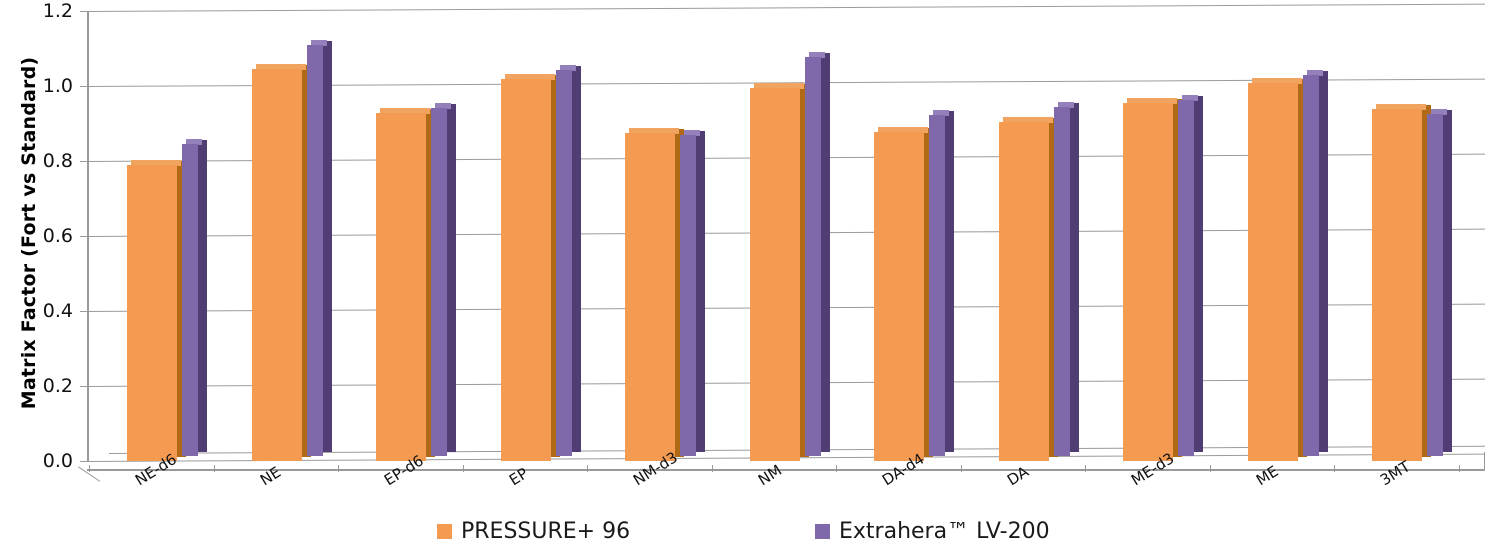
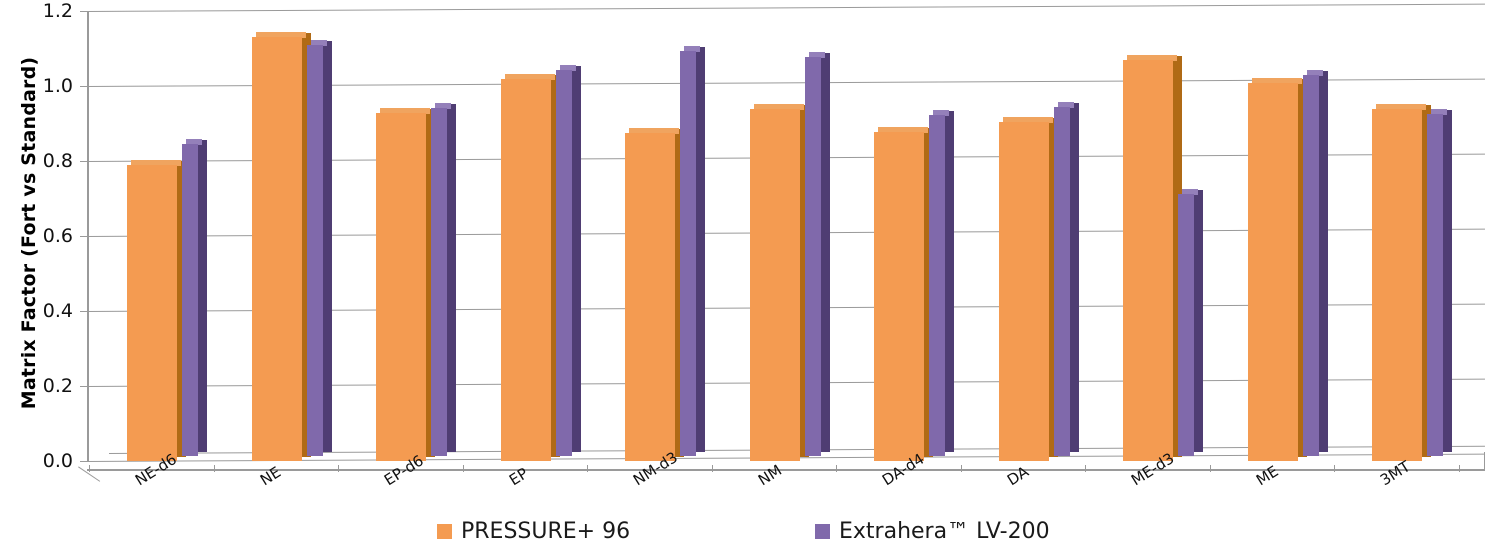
PRESSURE+ 96/NE: 1.04 -> 1.13
Extrahera™ LV-200/NM-d3: 0.86 -> 1.08
PRESSURE+ 96/NM: 0.99 -> 0.94
PRESSURE+ 96/ME-d3: 0.96 -> 1.07
Extrahera™ LV-200/ME-d3: 0.95 -> 0.70
